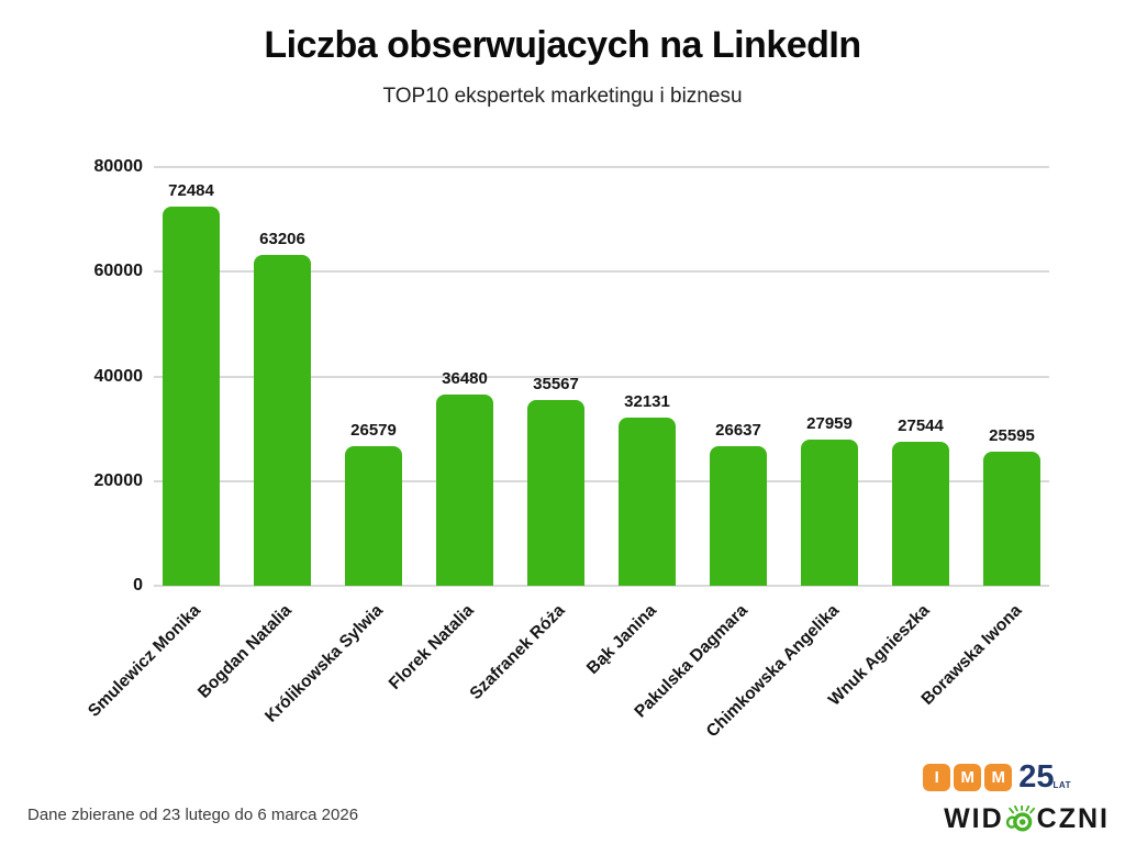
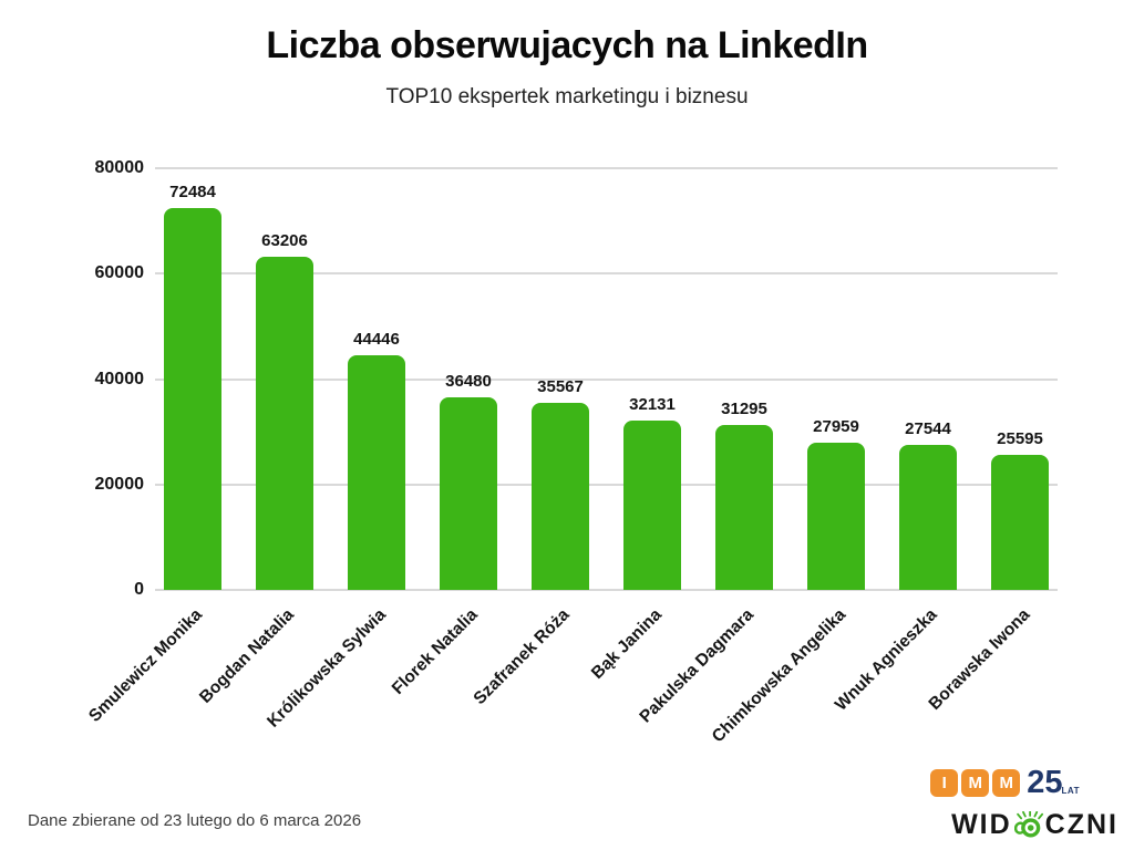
Królikowska Sylwia: 26579 -> 44446
Pakulska Dagmara: 26637 -> 31295
